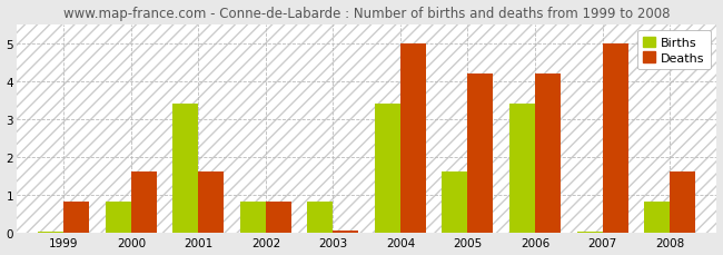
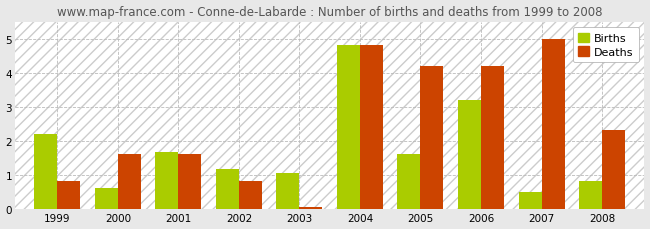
Births/1999: 0.02 -> 2.20
Births/2000: 0.80 -> 0.60
Births/2001: 3.40 -> 1.65
Births/2002: 0.80 -> 1.15
Births/2003: 0.80 -> 1.05
Births/2004: 3.40 -> 4.80
Deaths/2004: 5.00 -> 4.80
Births/2006: 3.40 -> 3.20
Births/2007: 0.02 -> 0.50
Deaths/2008: 1.60 -> 2.30
